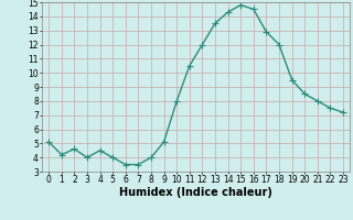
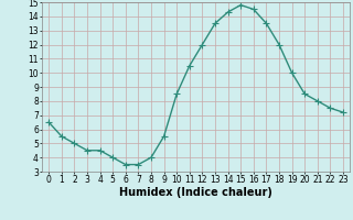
0: 5.1 -> 6.5
1: 4.2 -> 5.5
2: 4.6 -> 5.0
3: 4.0 -> 4.5
9: 5.1 -> 5.5
10: 8.0 -> 8.5
17: 12.9 -> 13.5
19: 9.5 -> 10.0
